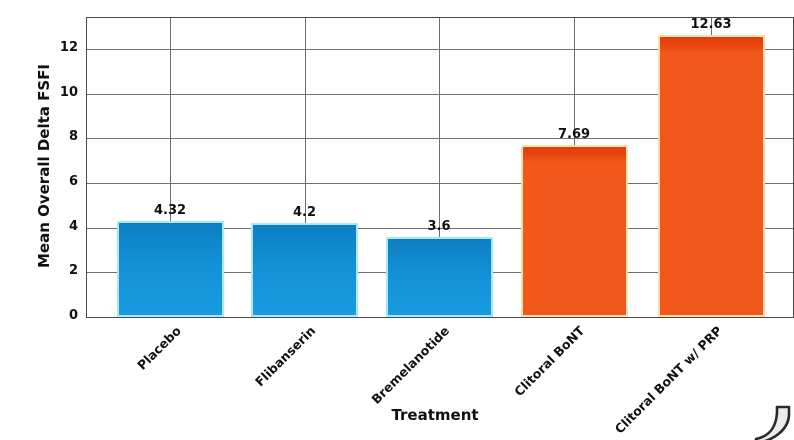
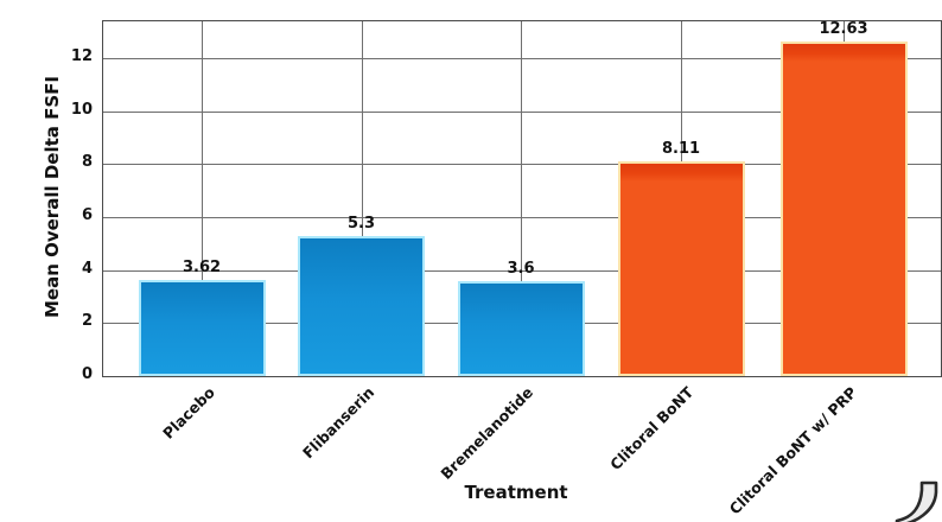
Placebo: 4.32 -> 3.62
Flibanserin: 4.2 -> 5.3
Clitoral BoNT: 7.69 -> 8.11
